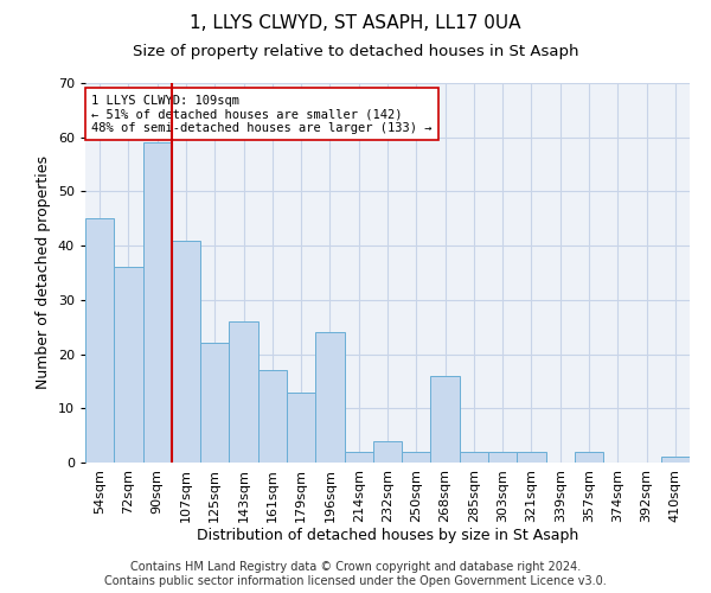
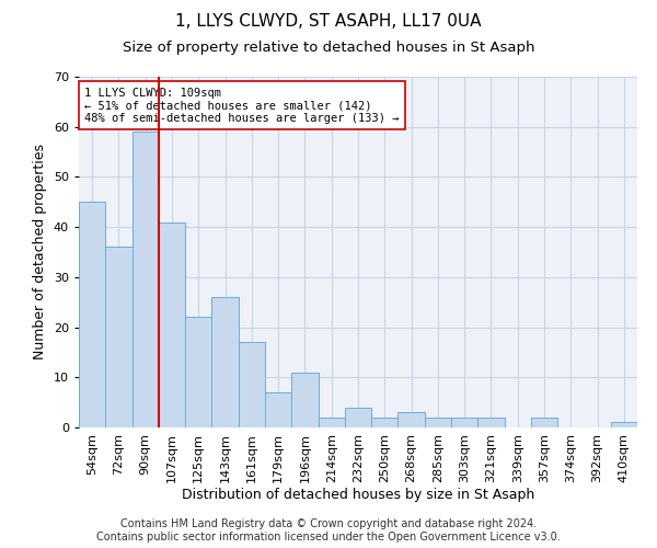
179sqm: 13 -> 7
196sqm: 24 -> 11
268sqm: 16 -> 3
